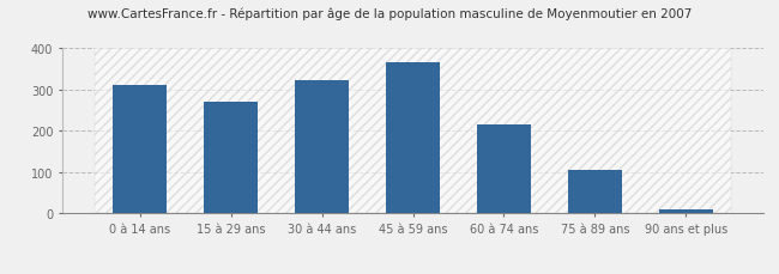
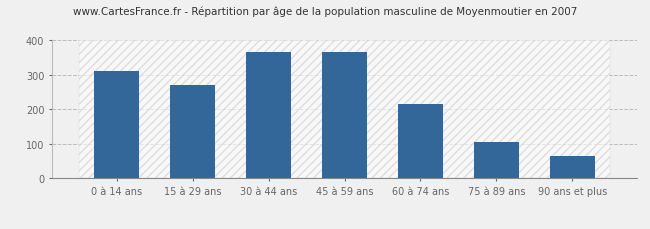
30 à 44 ans: 324 -> 365
90 ans et plus: 11 -> 65
